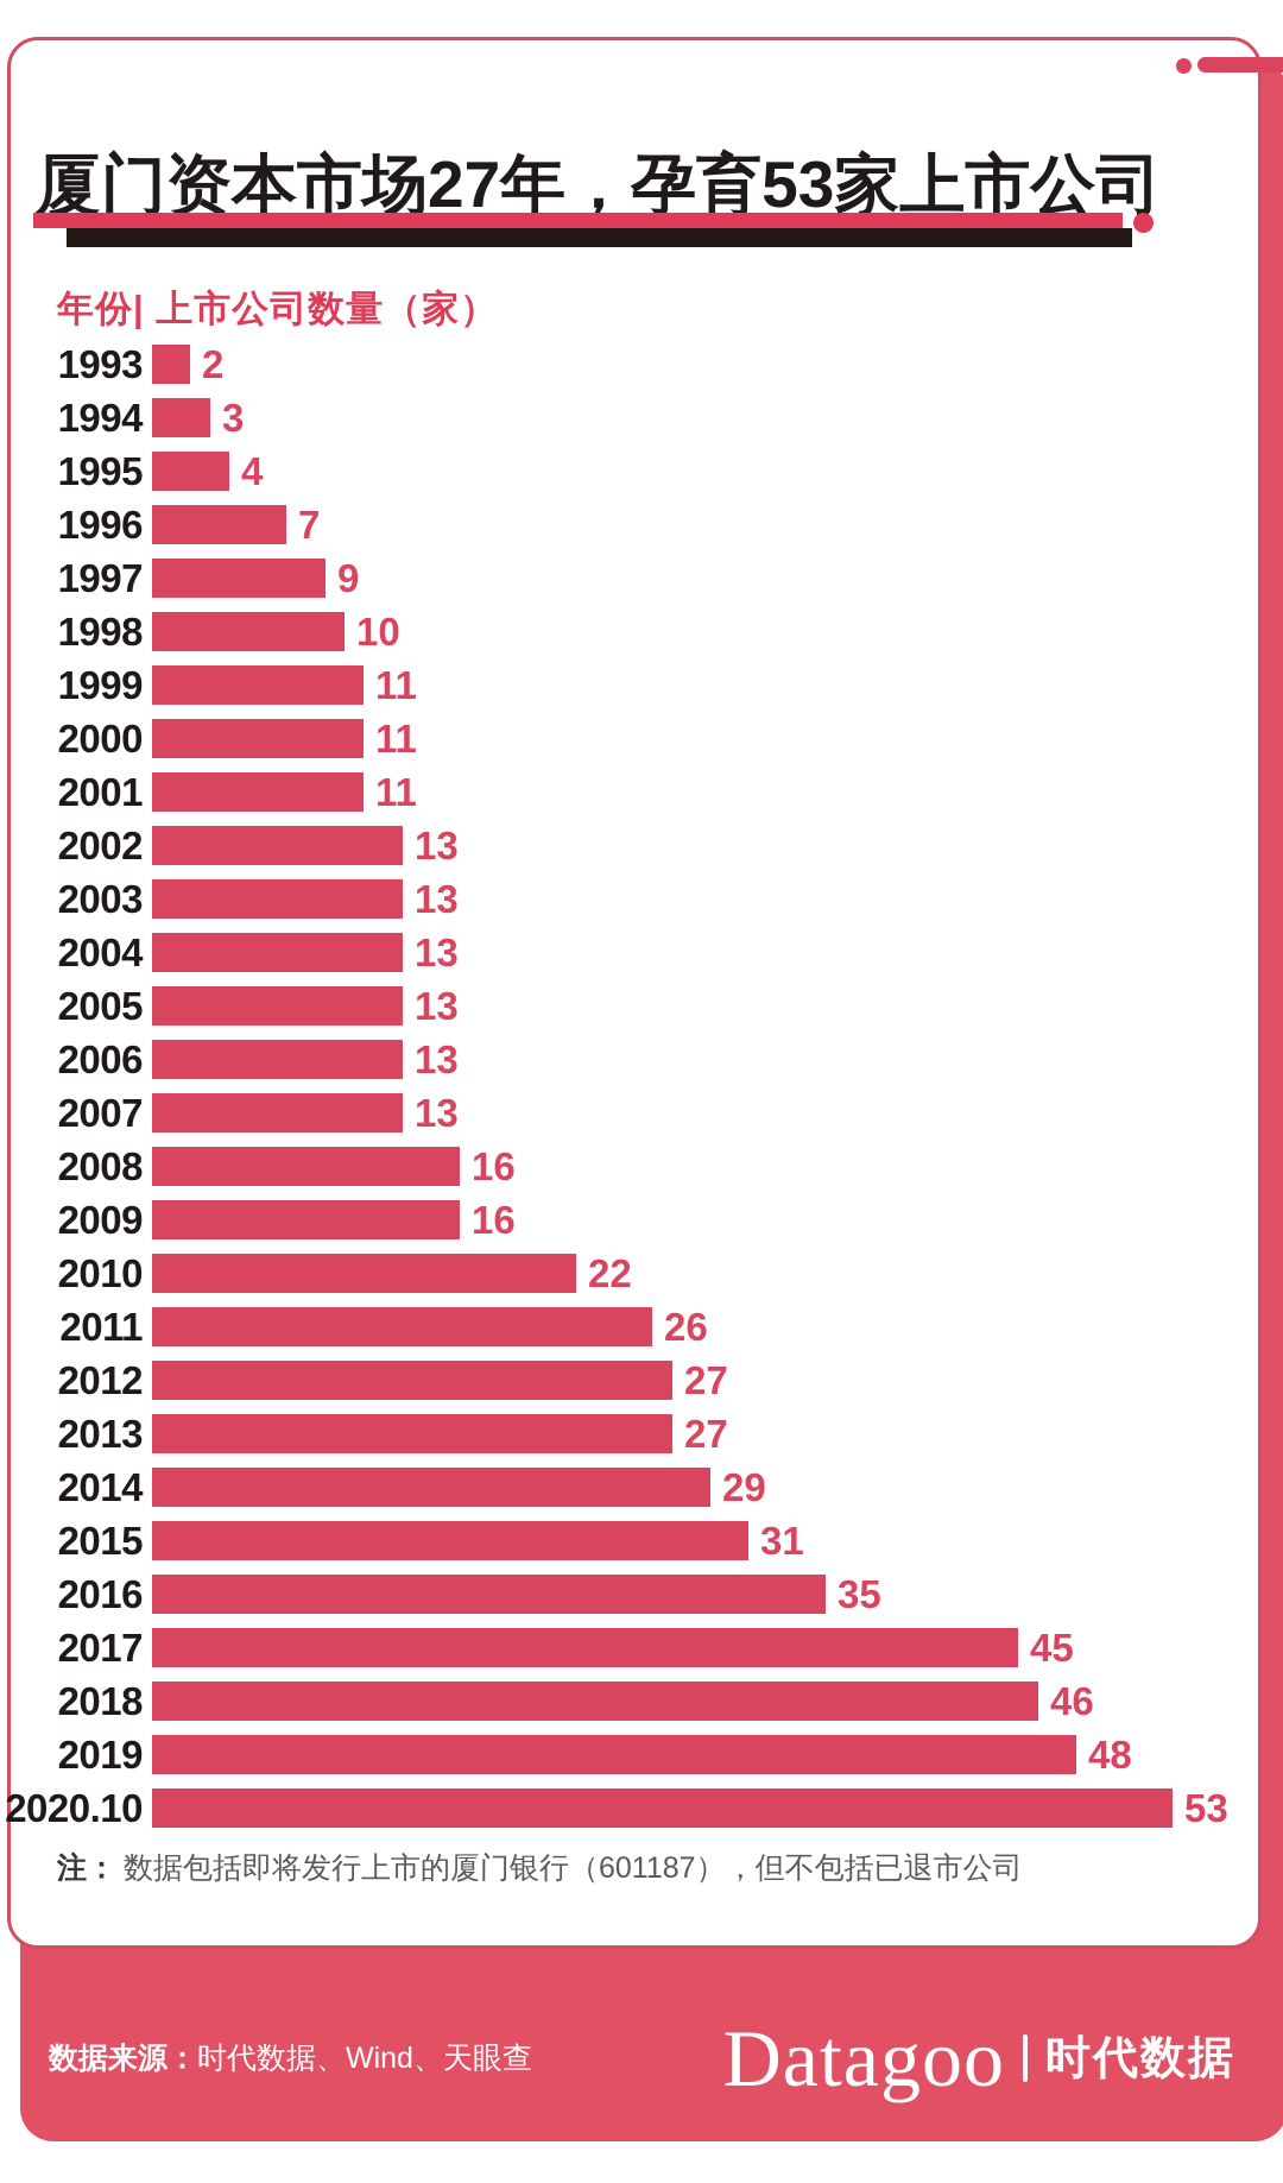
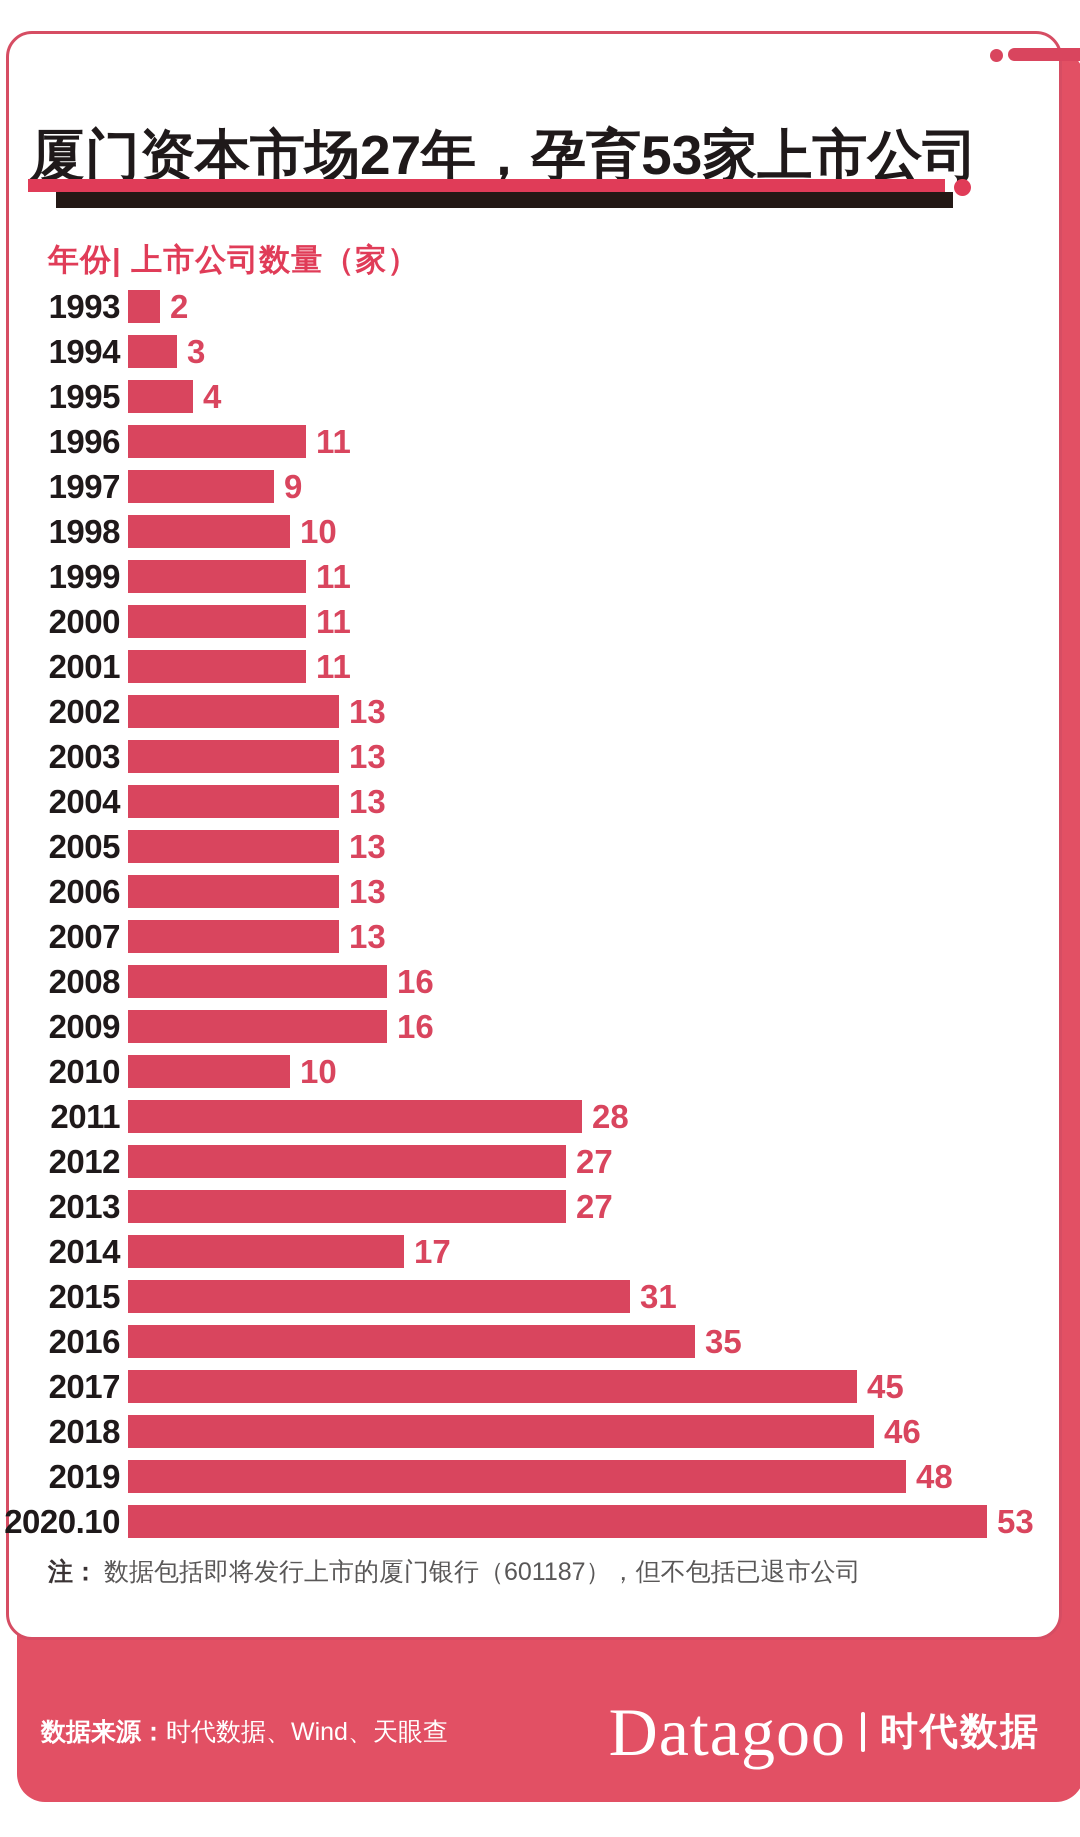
1996: 7 -> 11
2010: 22 -> 10
2011: 26 -> 28
2014: 29 -> 17
